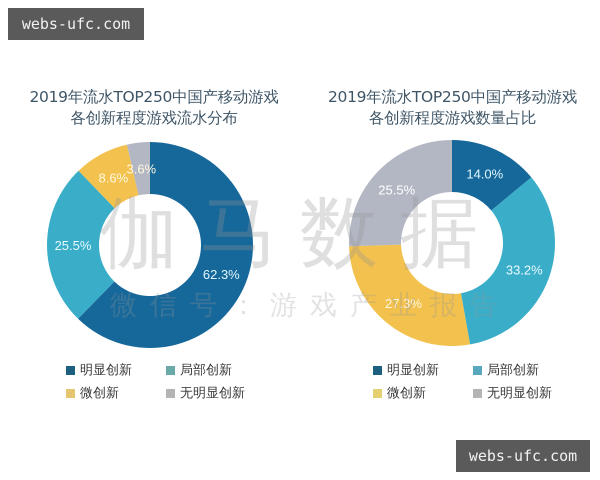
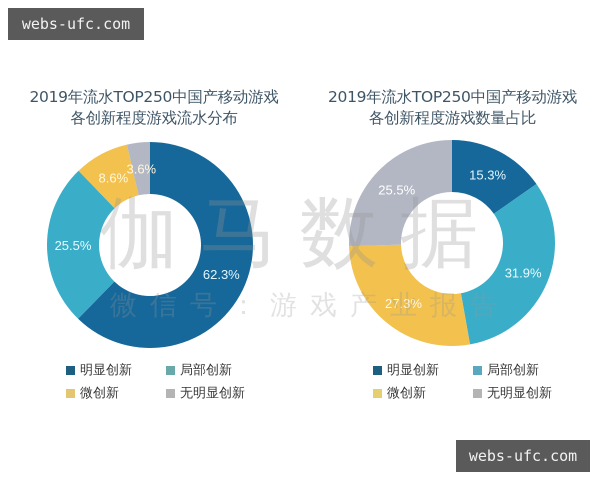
2019年流水TOP250中国产移动游戏各创新程度游戏数量占比/明显创新: 14.0% -> 15.3%
2019年流水TOP250中国产移动游戏各创新程度游戏数量占比/局部创新: 33.2% -> 31.9%
